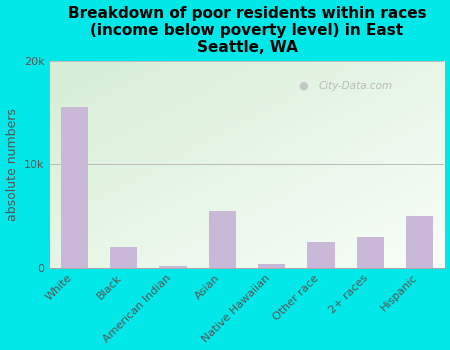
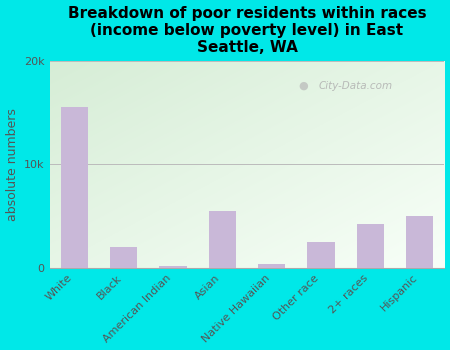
2+ races: 3.0k -> 4.2k
